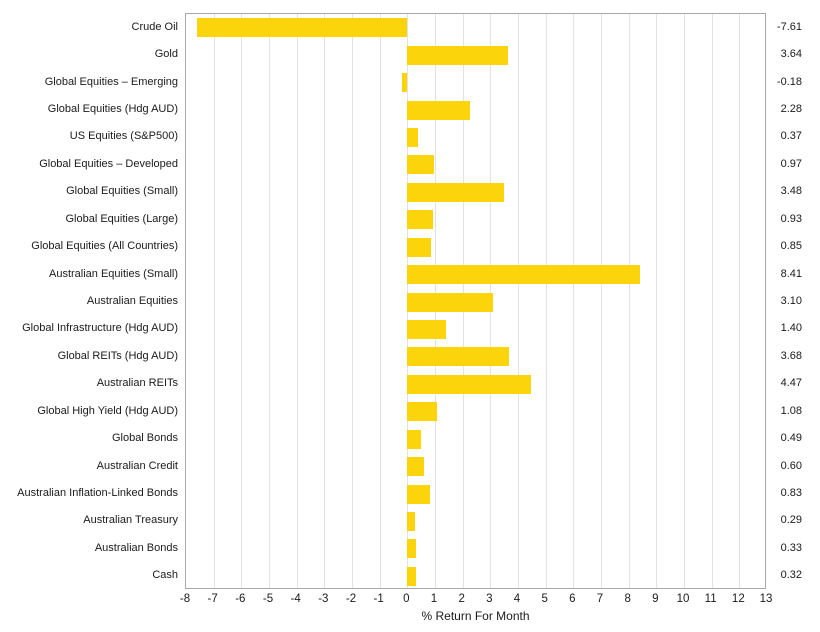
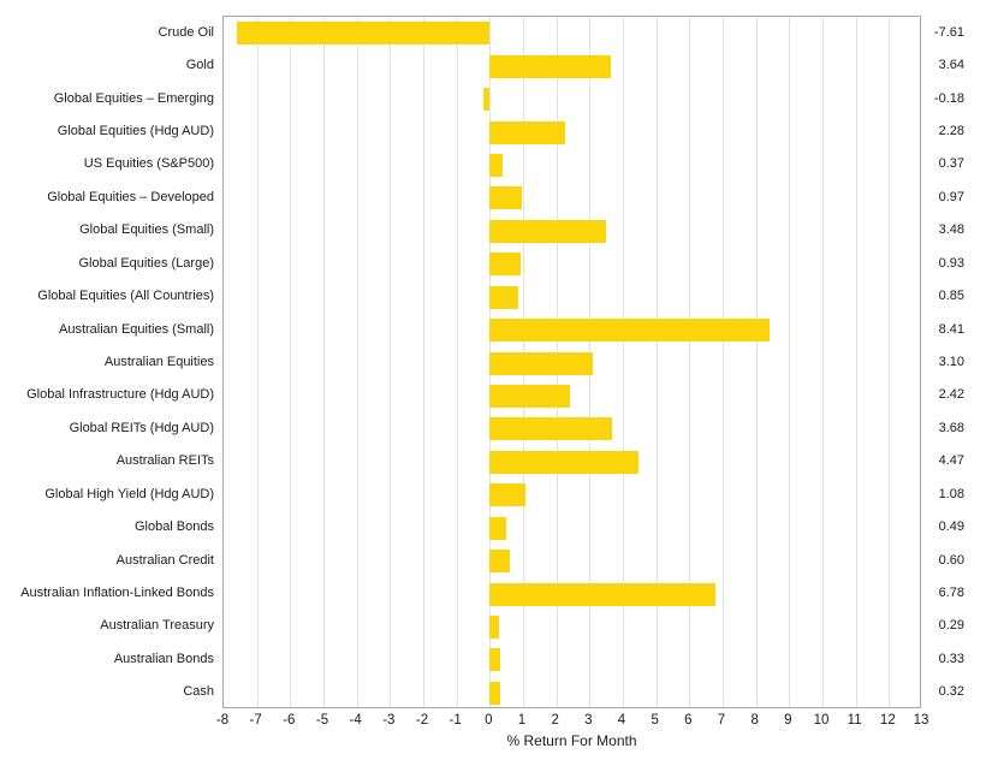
Global Infrastructure (Hdg AUD): 1.40 -> 2.42
Australian Inflation-Linked Bonds: 0.83 -> 6.78
